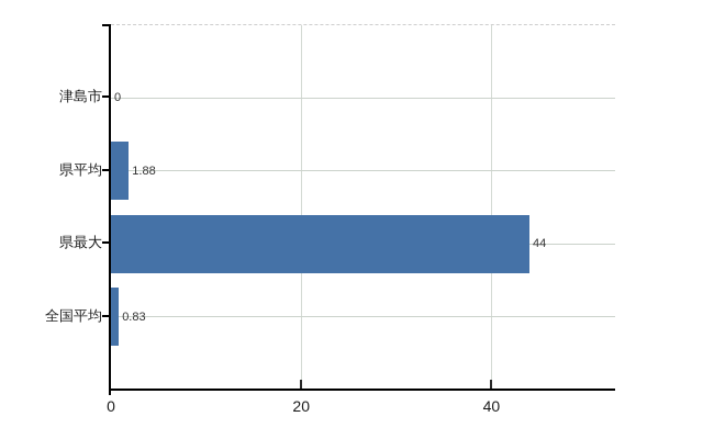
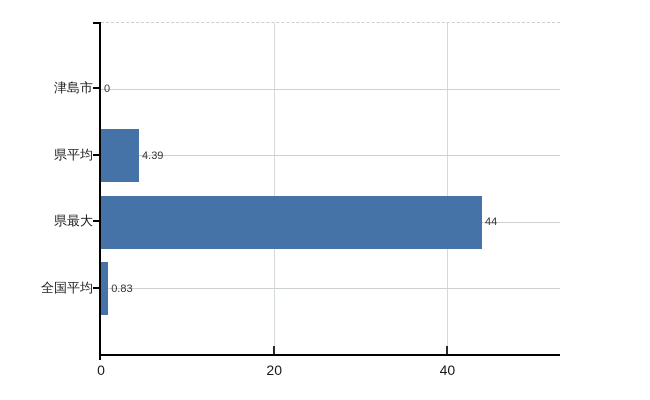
県平均: 1.88 -> 4.39
